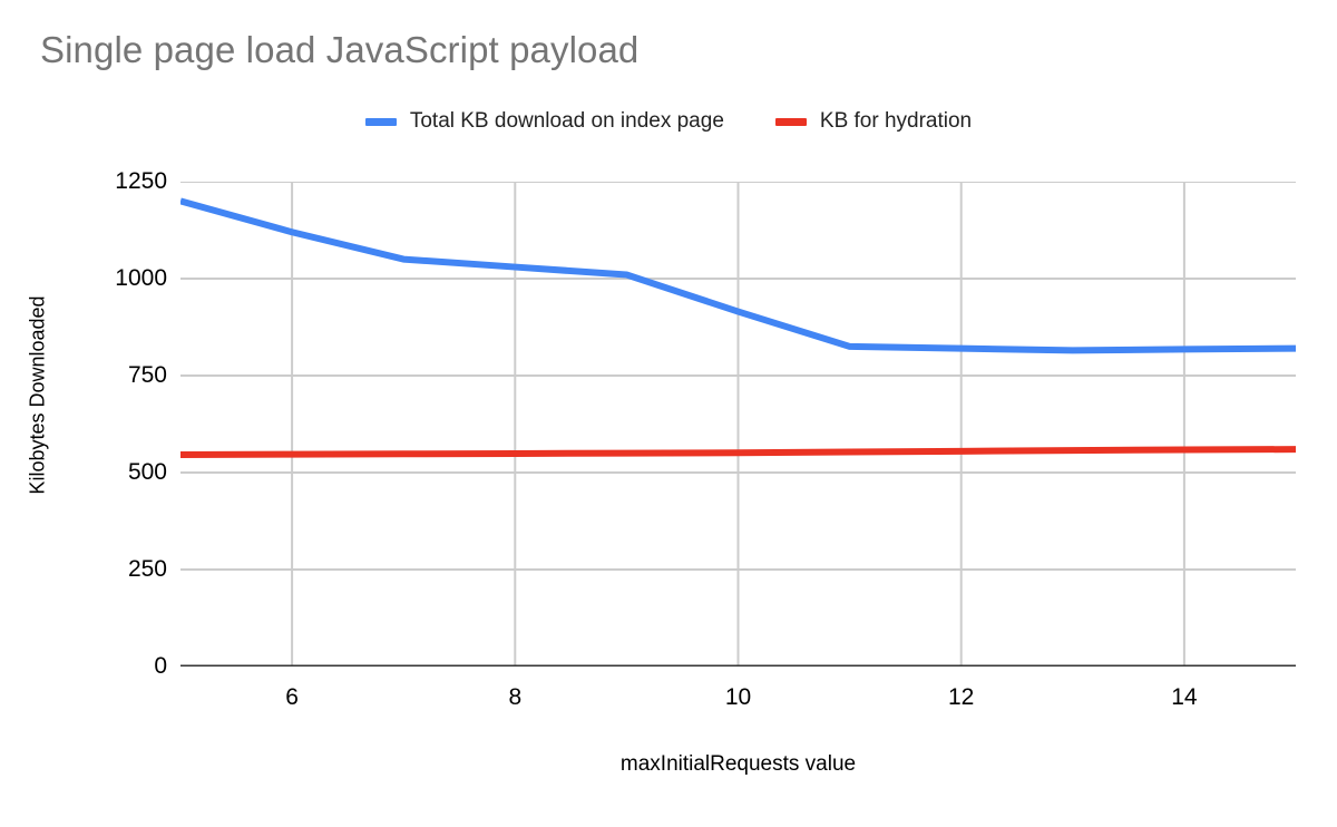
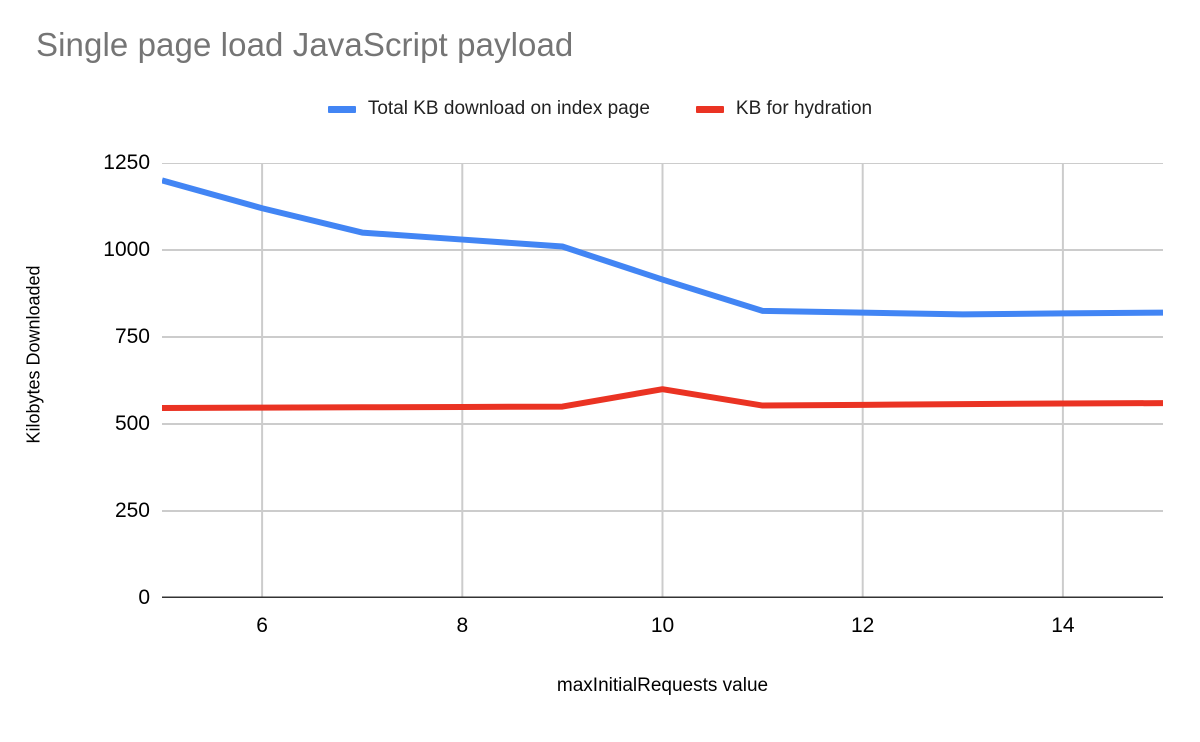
KB for hydration/10: 550 -> 600
